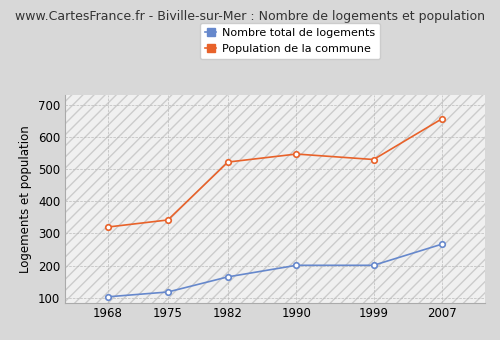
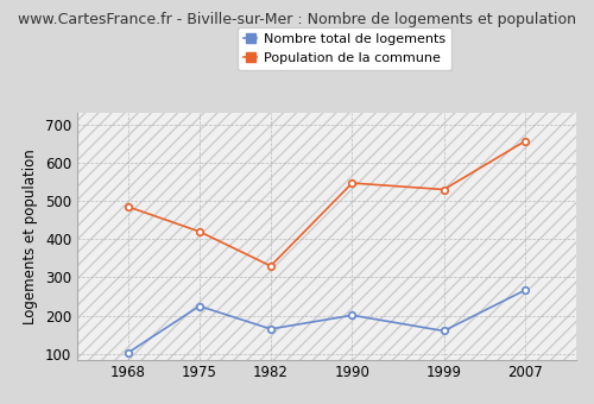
Population de la commune/1968: 320 -> 485
Nombre total de logements/1975: 118 -> 225
Population de la commune/1975: 342 -> 420
Population de la commune/1982: 522 -> 330
Nombre total de logements/1999: 201 -> 160
